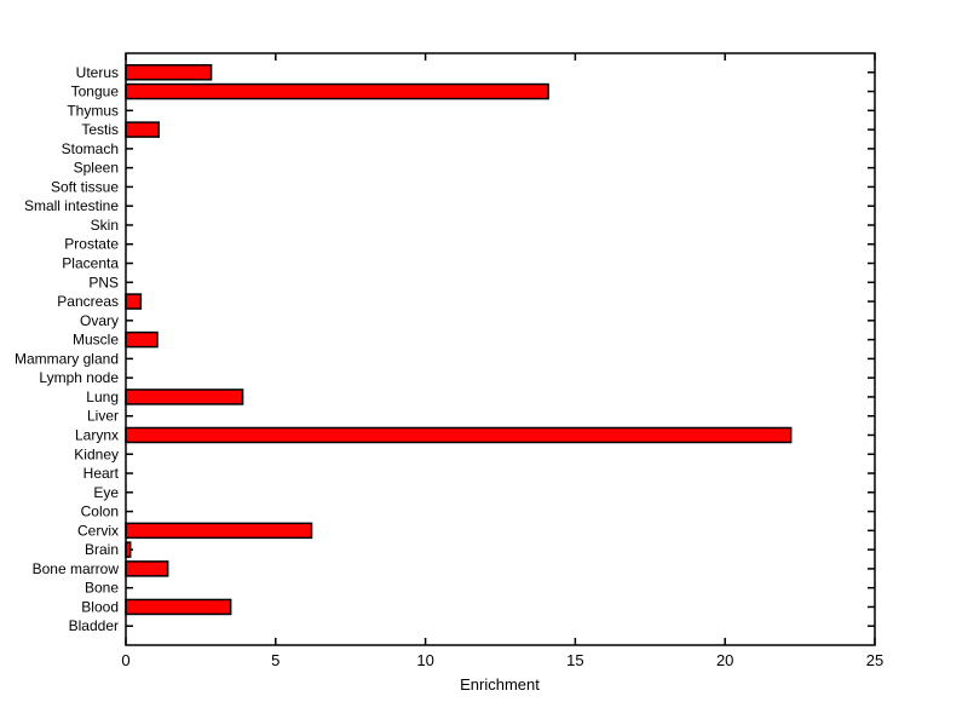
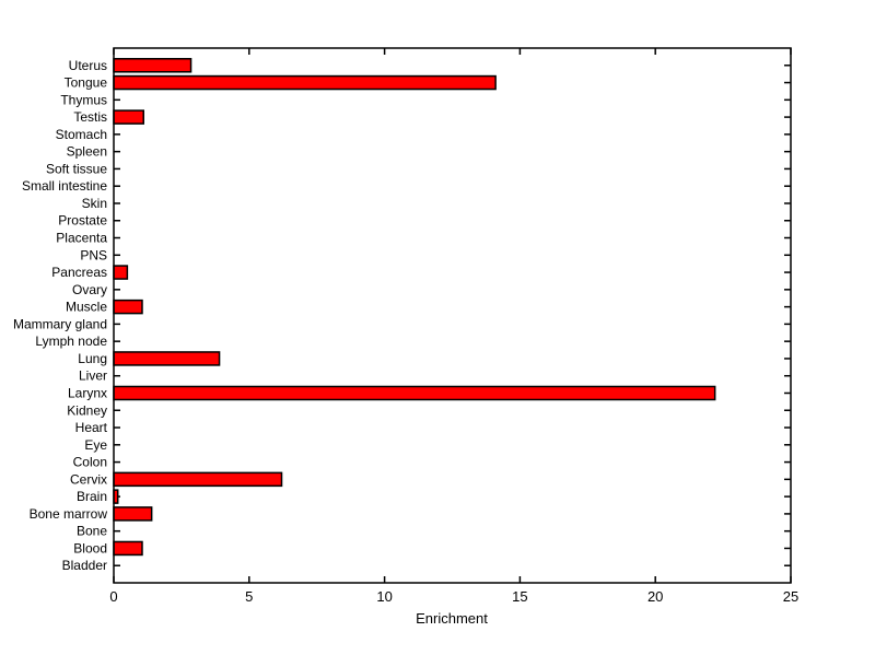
Blood: 3.5 -> 1.1
